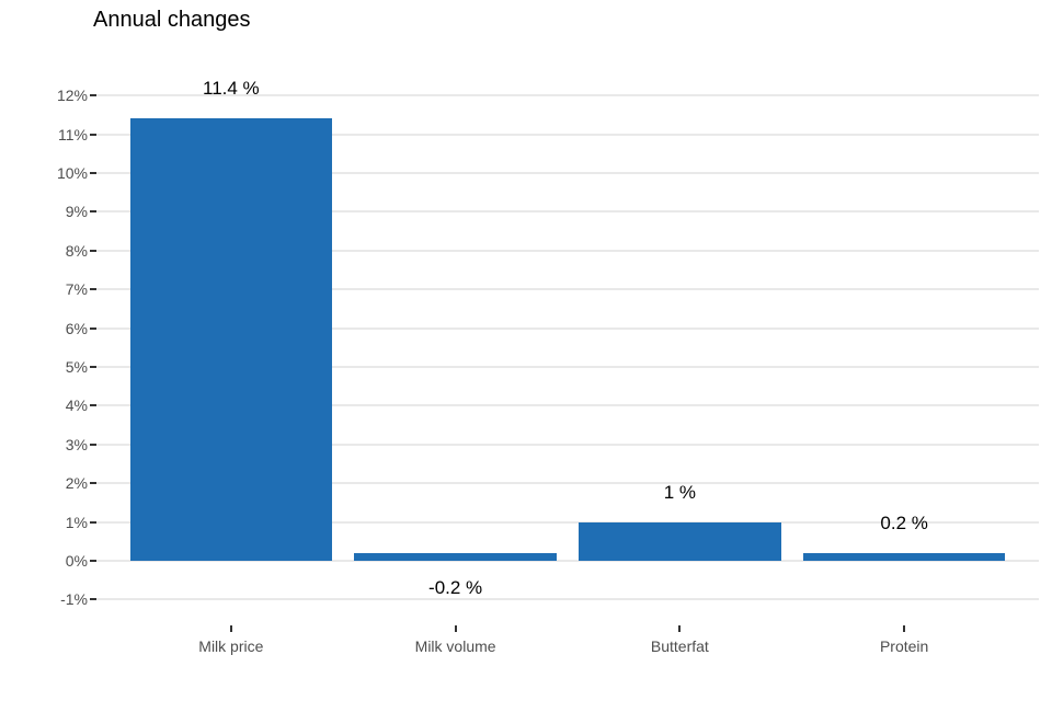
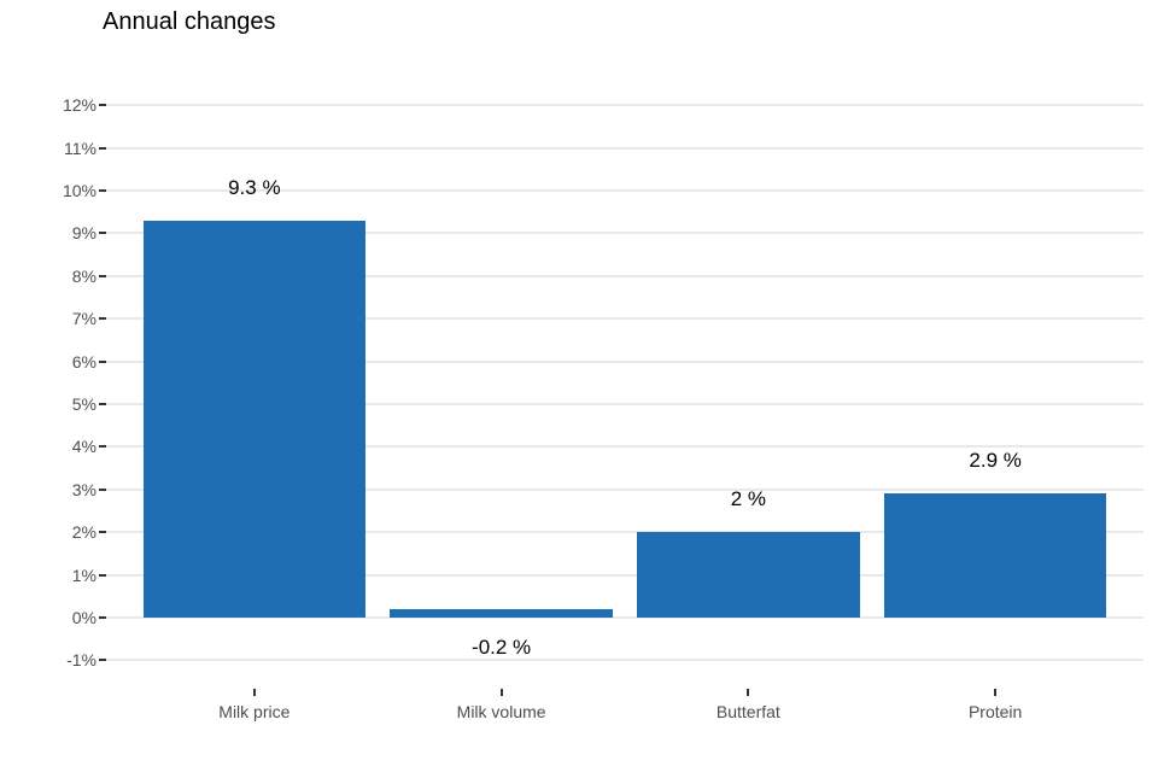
Milk price: 11.4 -> 9.3
Butterfat: 1 -> 2
Protein: 0.2 -> 2.9
